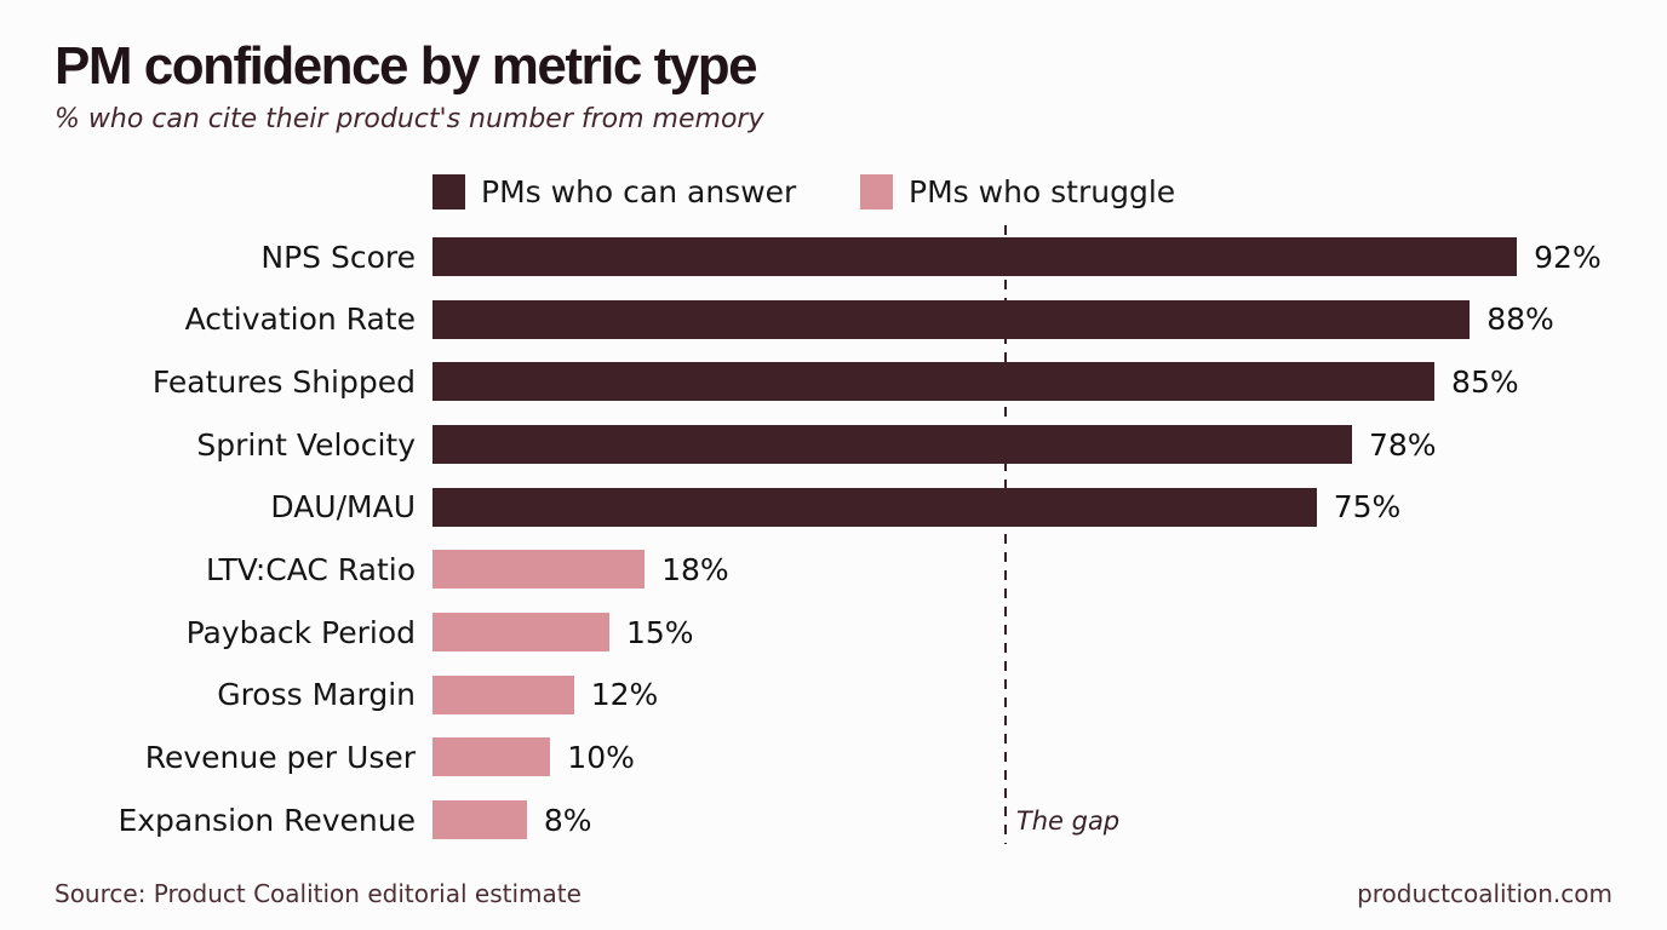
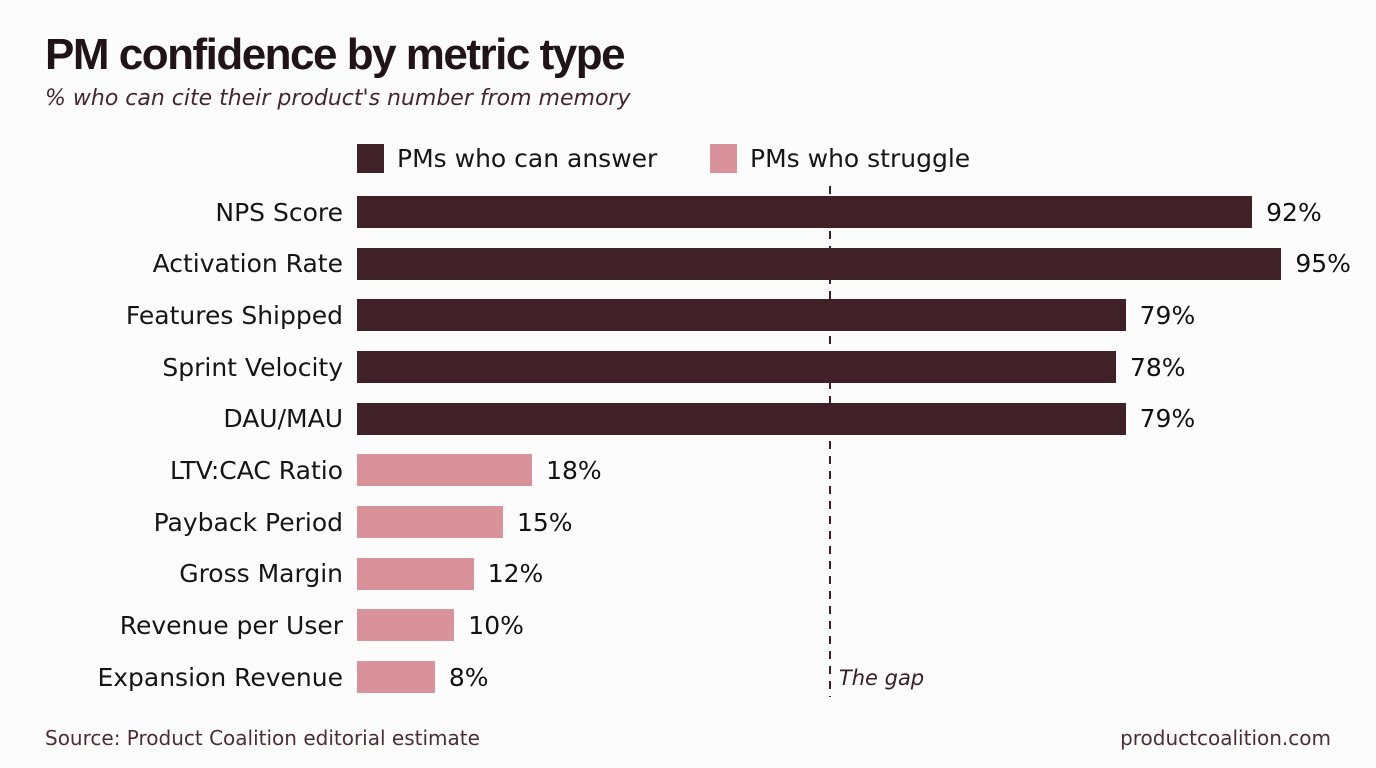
Activation Rate: 88% -> 95%
Features Shipped: 85% -> 79%
DAU/MAU: 75% -> 79%
